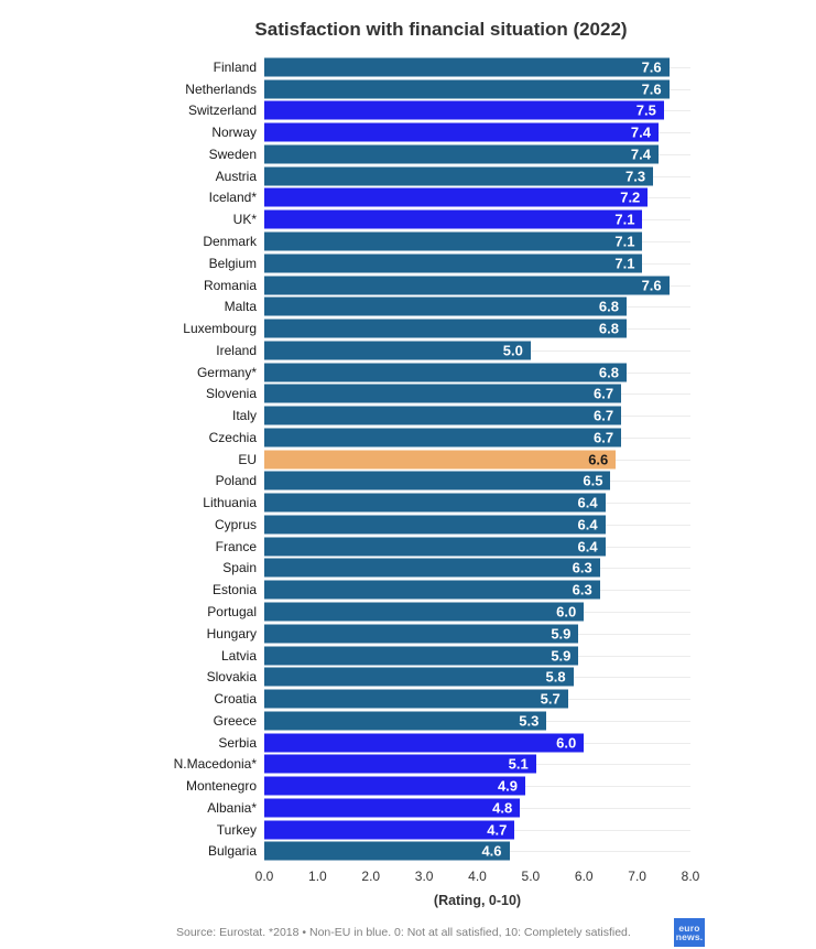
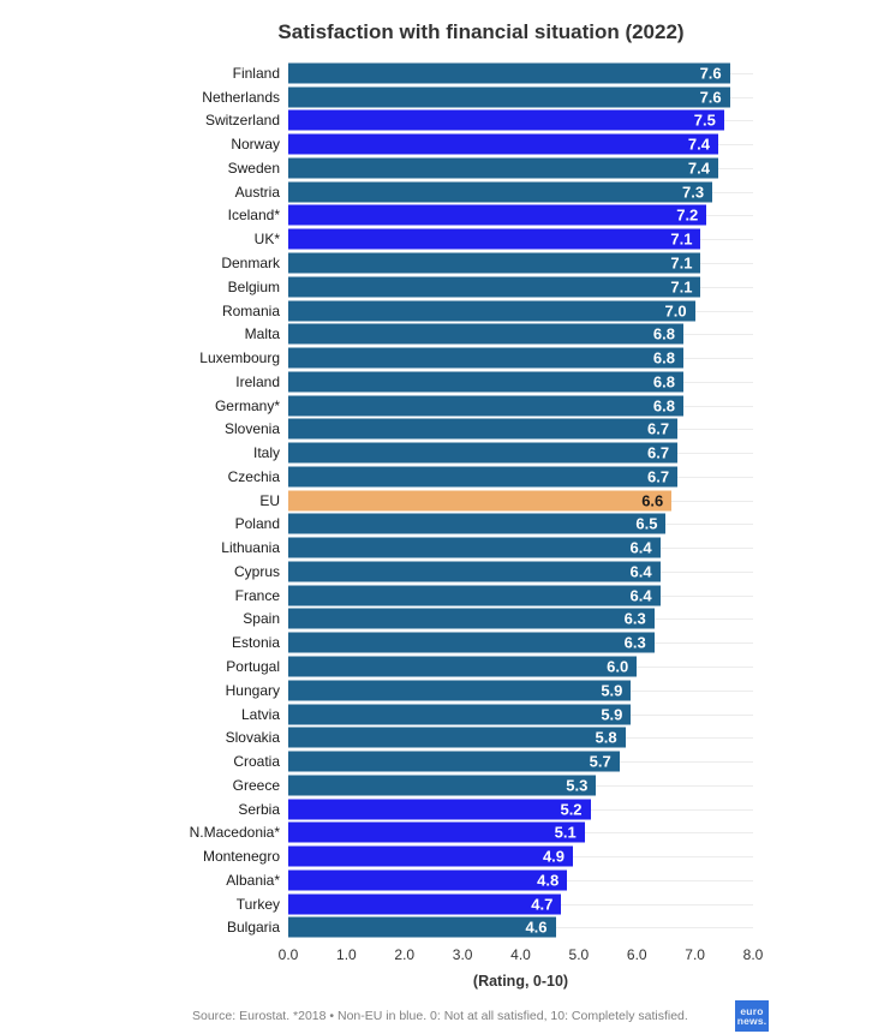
Romania: 7.6 -> 7.0
Ireland: 5.0 -> 6.8
Serbia: 6.0 -> 5.2
